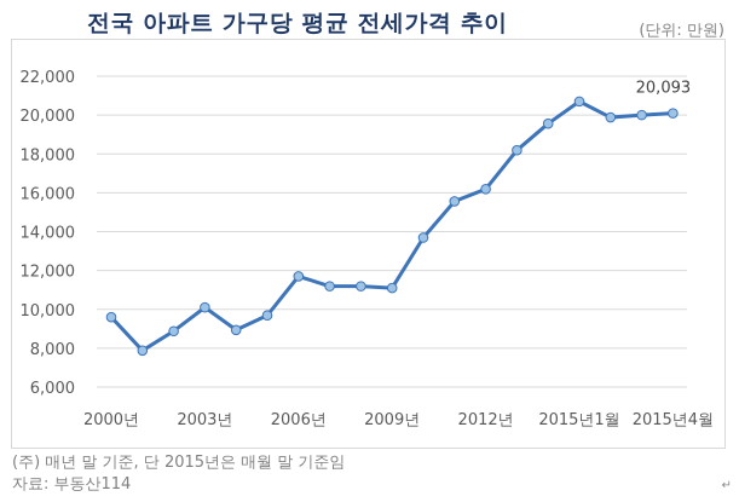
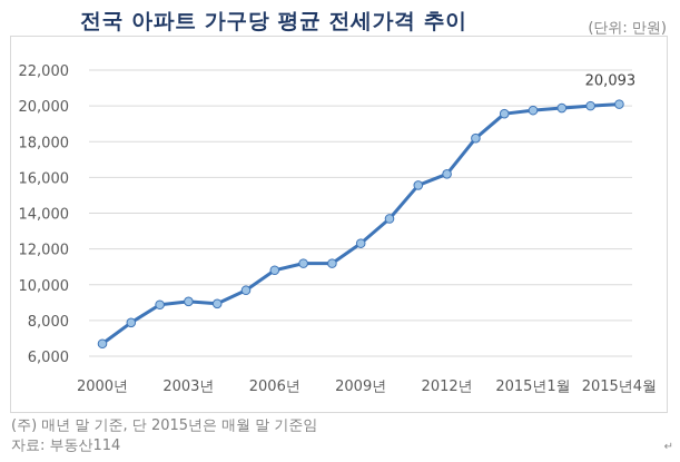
2000년: 9600 -> 6700
2003년: 10100 -> 9100
2006년: 11700 -> 10800
2009년: 11100 -> 12300
2015년1월: 20700 -> 19800
